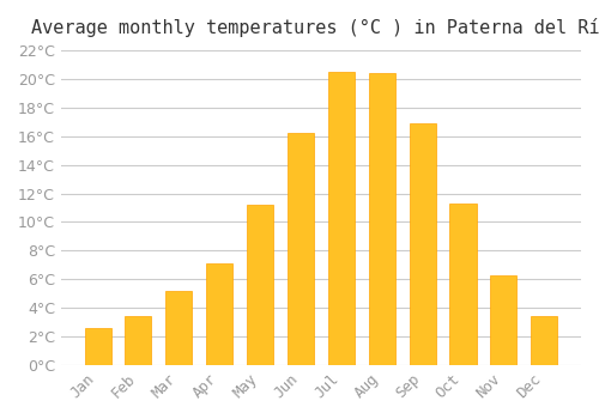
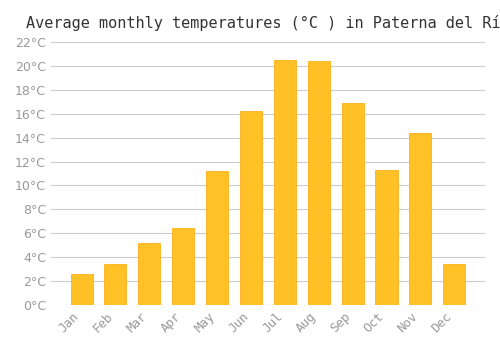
Apr: 7.1°C -> 6.4°C
Nov: 6.3°C -> 14.4°C
